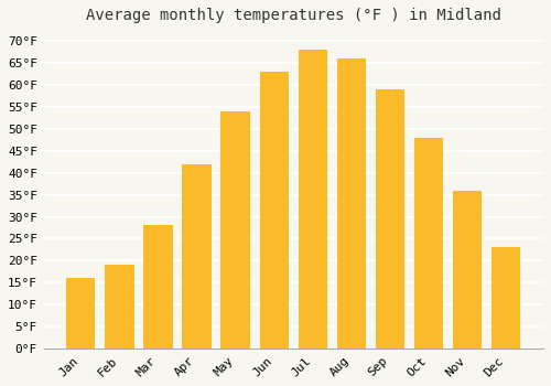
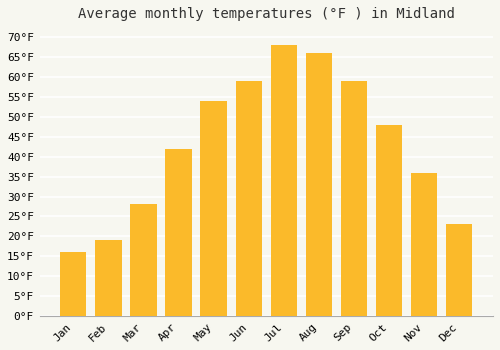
Jun: 63°F -> 59°F
